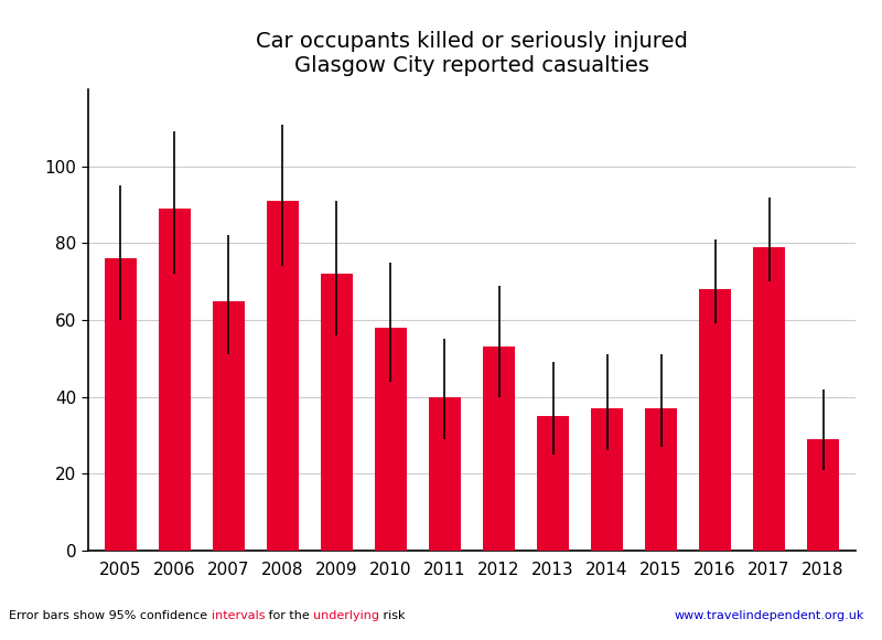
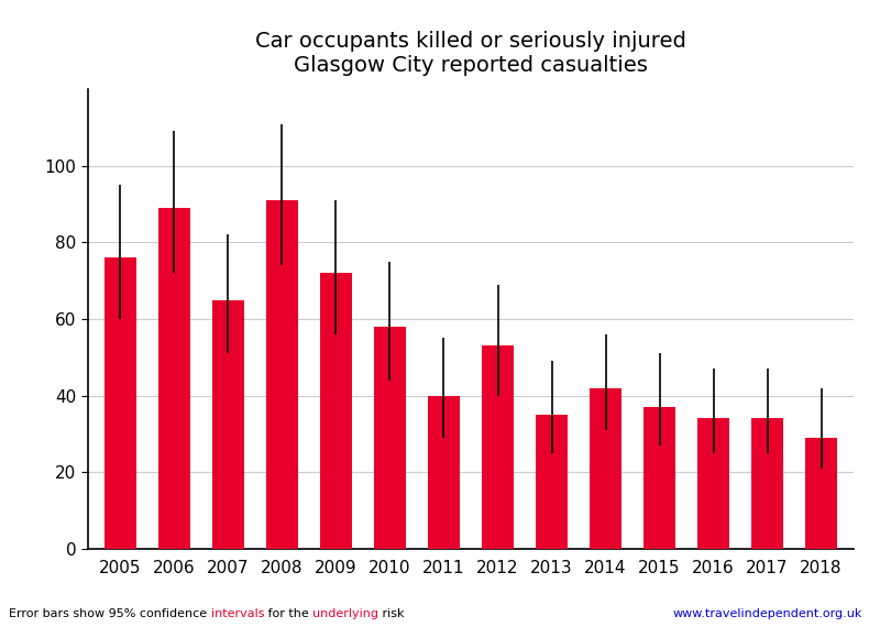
2014: 37 -> 42
2016: 68 -> 34
2017: 79 -> 34
